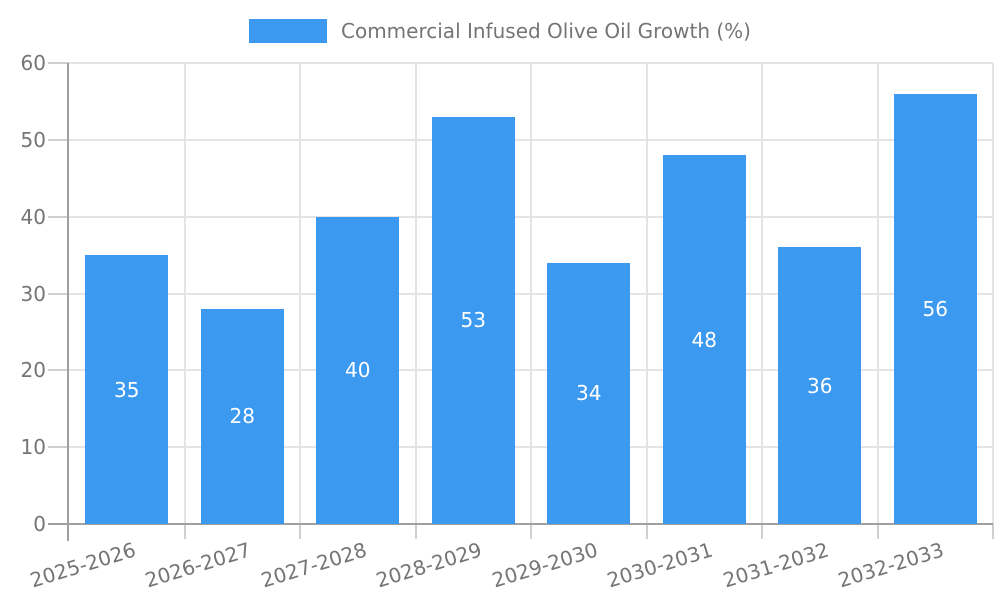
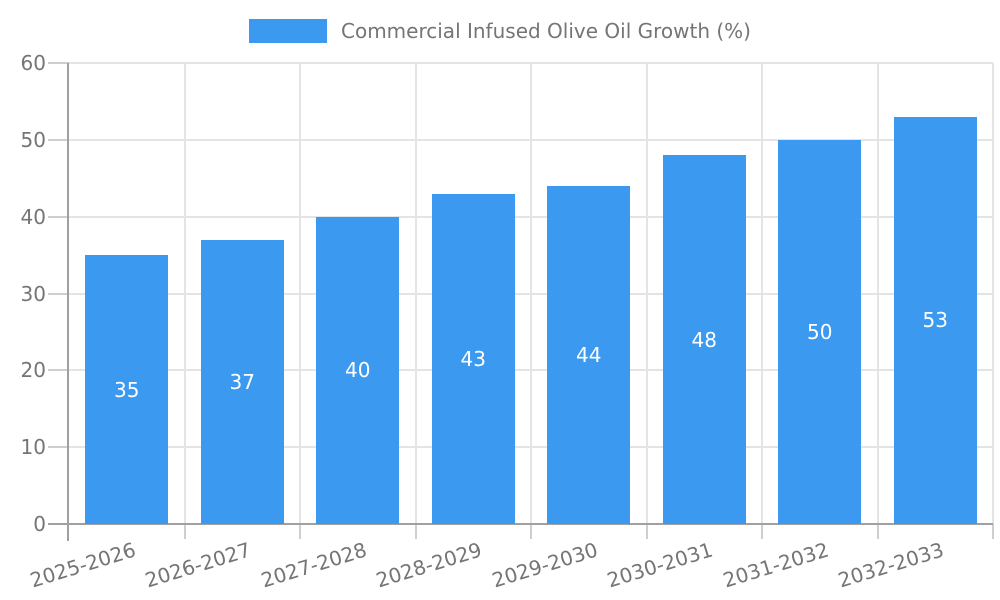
2026-2027: 28 -> 37
2028-2029: 53 -> 43
2029-2030: 34 -> 44
2031-2032: 36 -> 50
2032-2033: 56 -> 53
